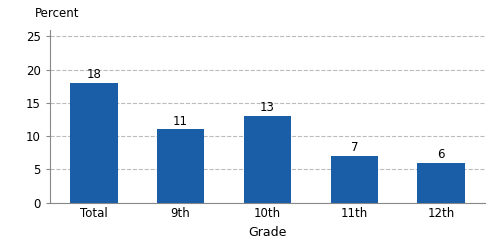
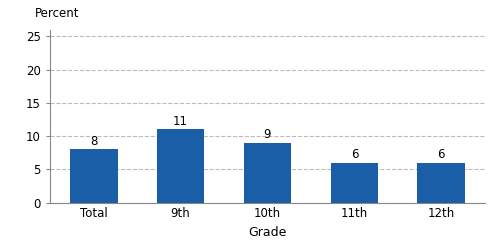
Total: 18 -> 8
10th: 13 -> 9
11th: 7 -> 6
